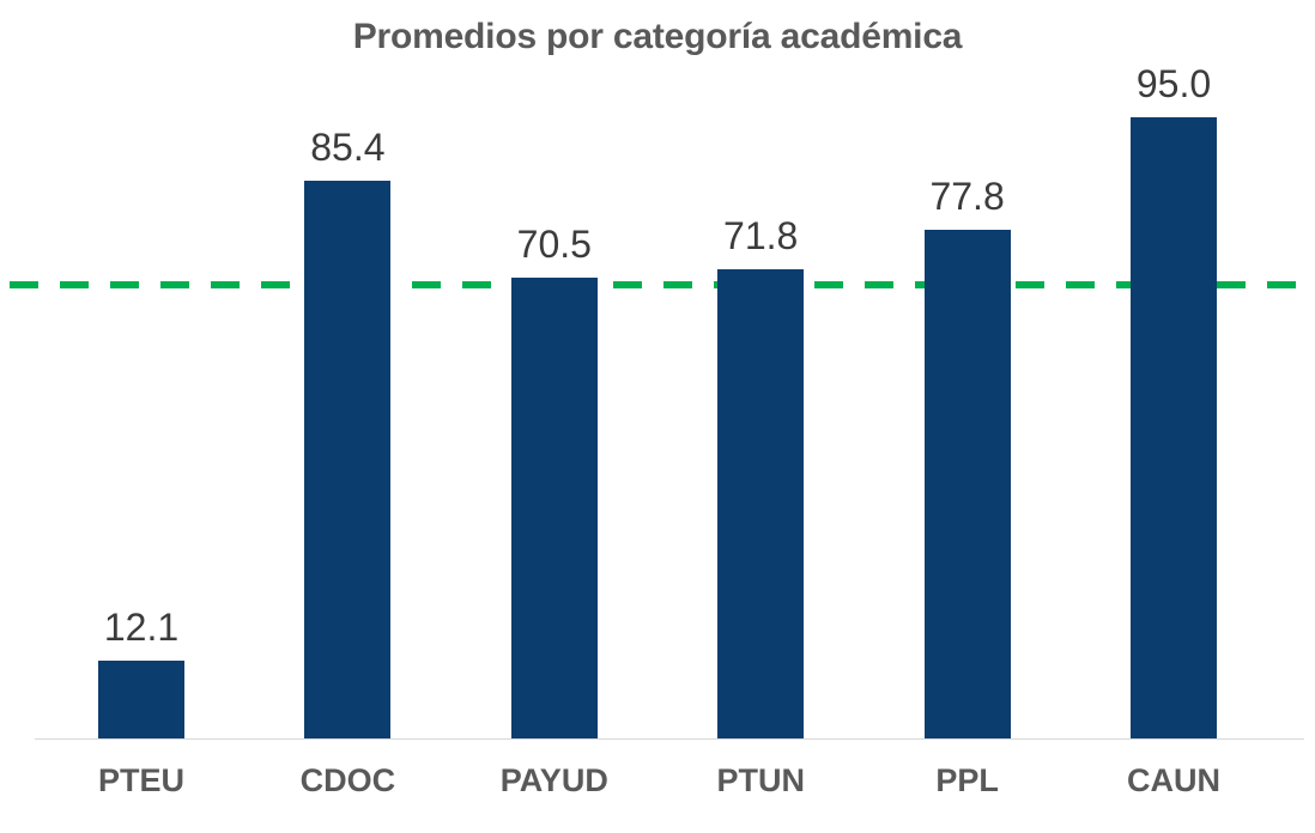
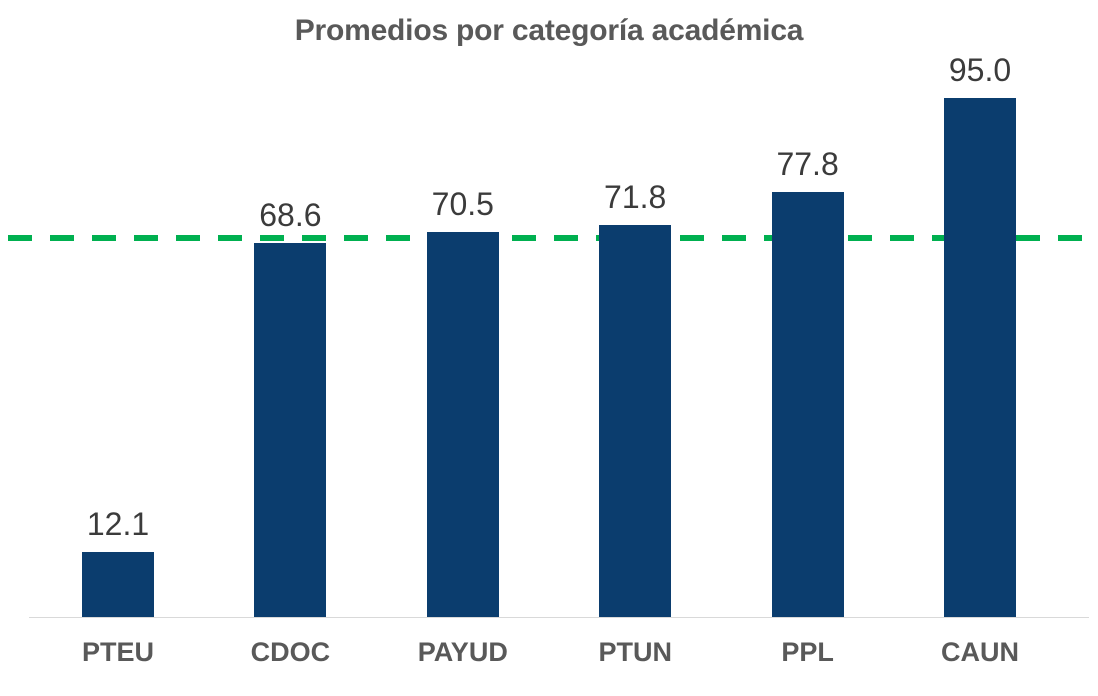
CDOC: 85.4 -> 68.6
